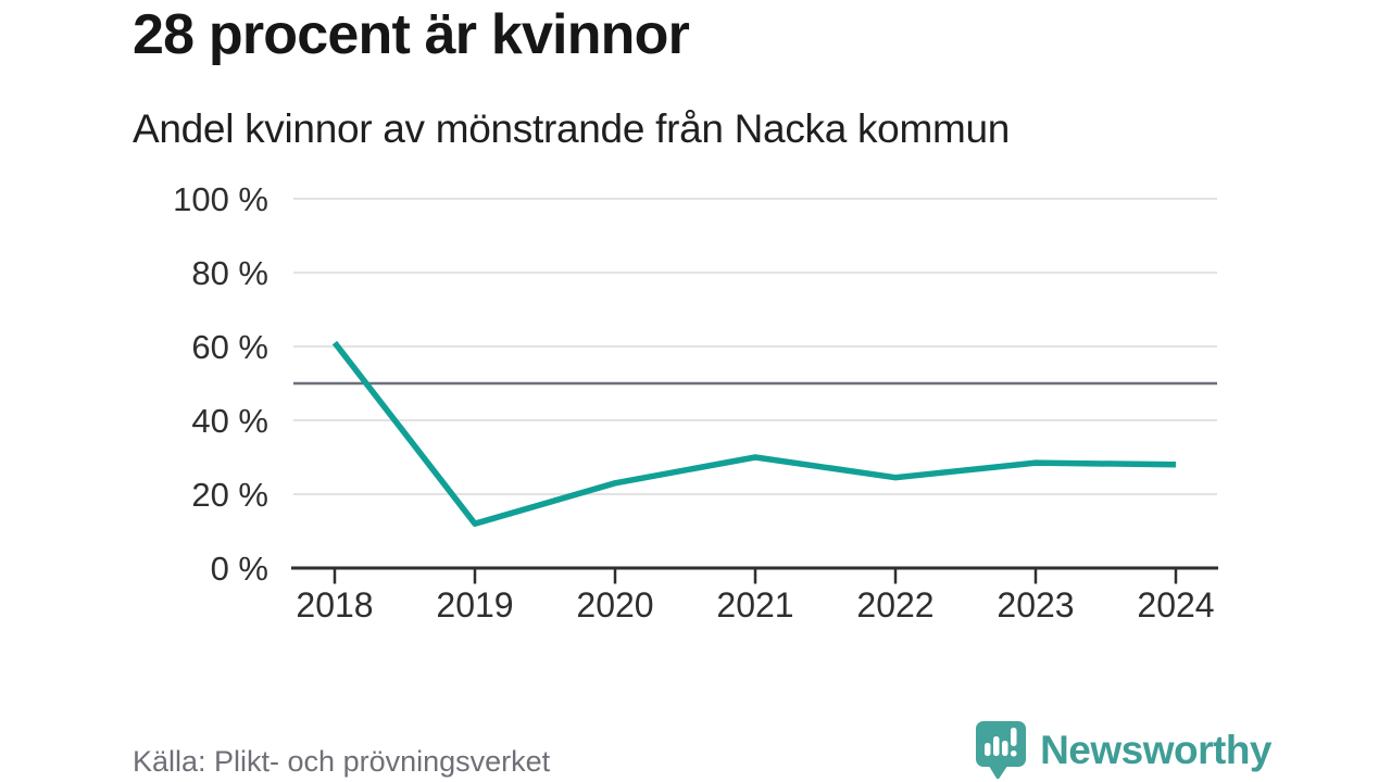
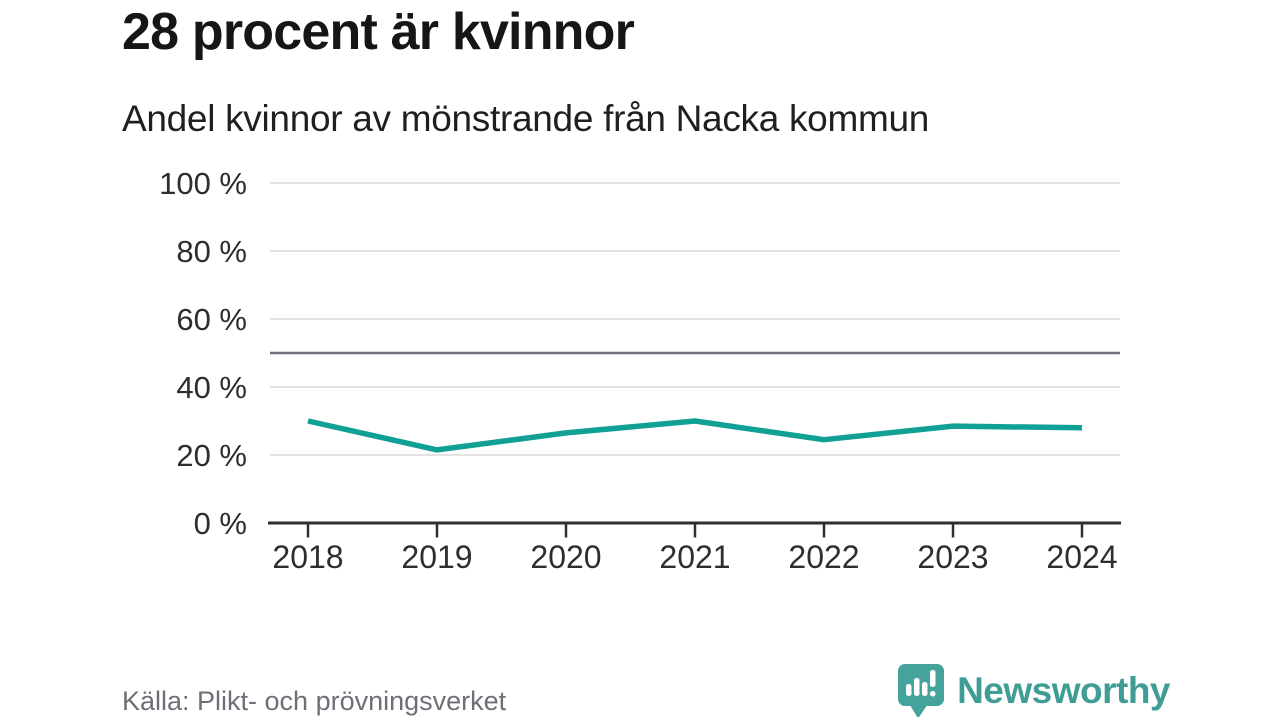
2018: 61% -> 30%
2019: 12% -> 22%
2020: 23% -> 26%
